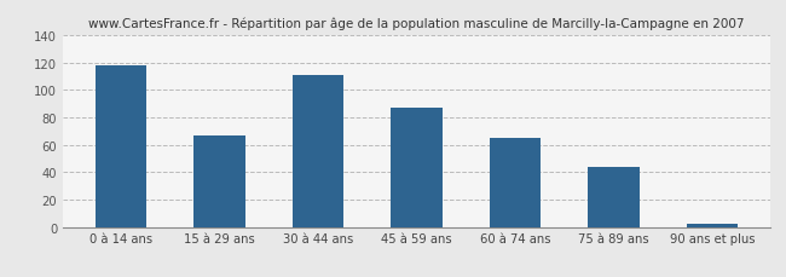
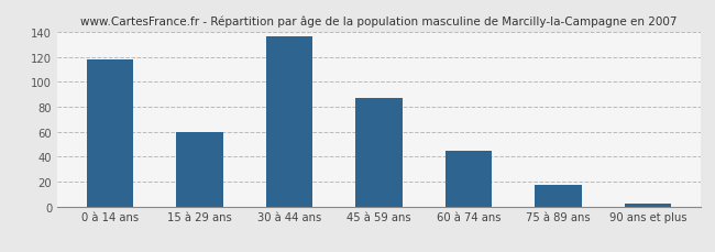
15 à 29 ans: 67 -> 60
30 à 44 ans: 111 -> 136
60 à 74 ans: 65 -> 45
75 à 89 ans: 44 -> 17
